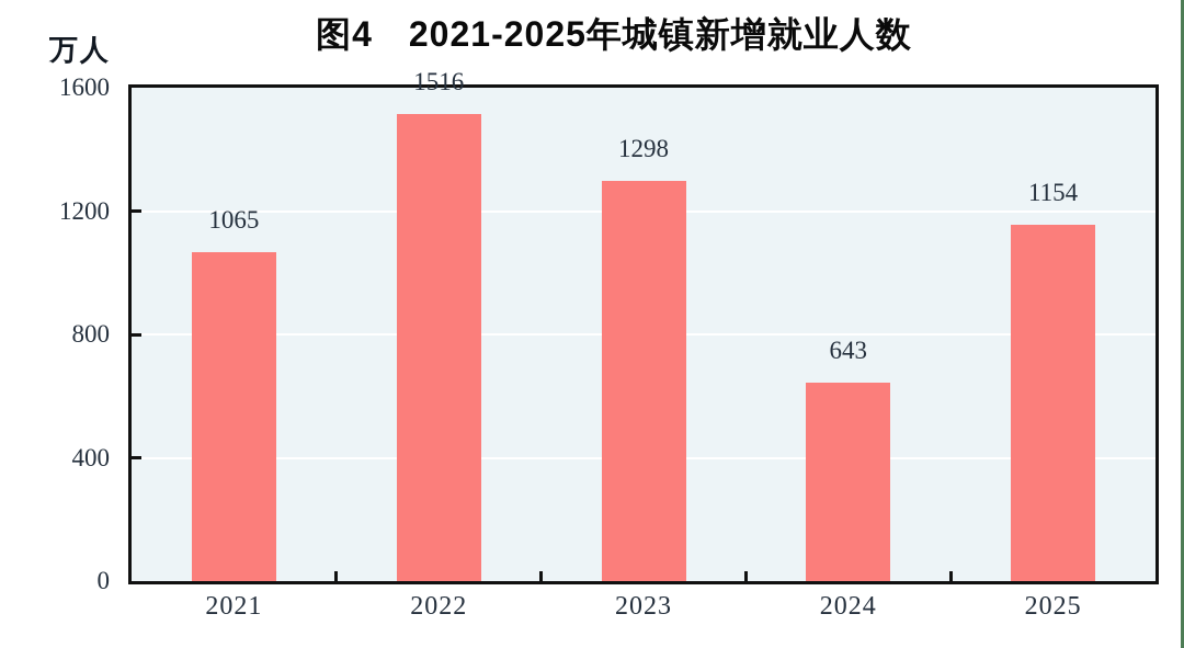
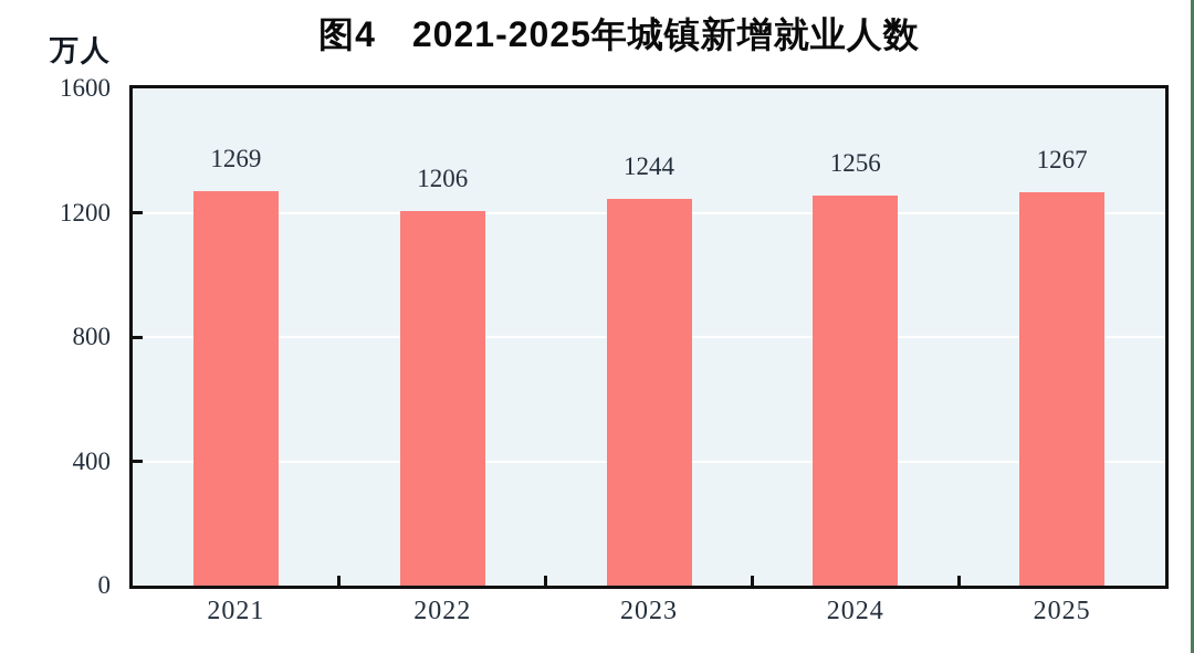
2021: 1065 -> 1269
2022: 1516 -> 1206
2023: 1298 -> 1244
2024: 643 -> 1256
2025: 1154 -> 1267
